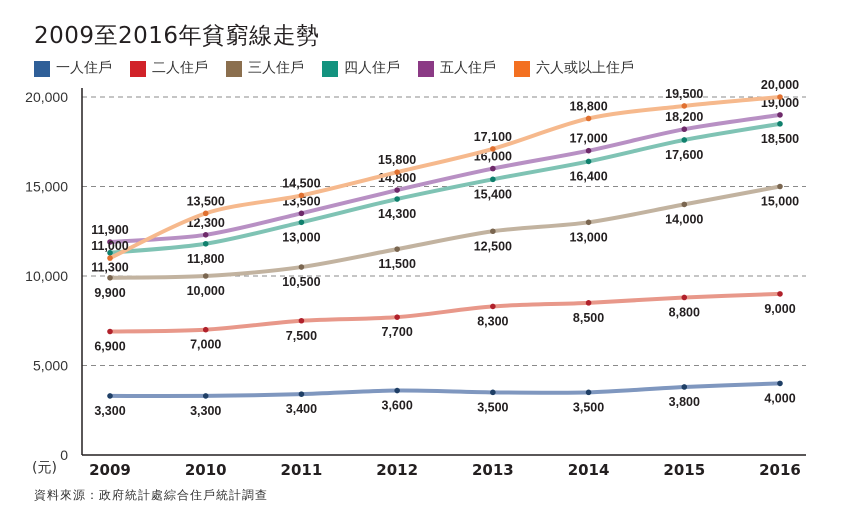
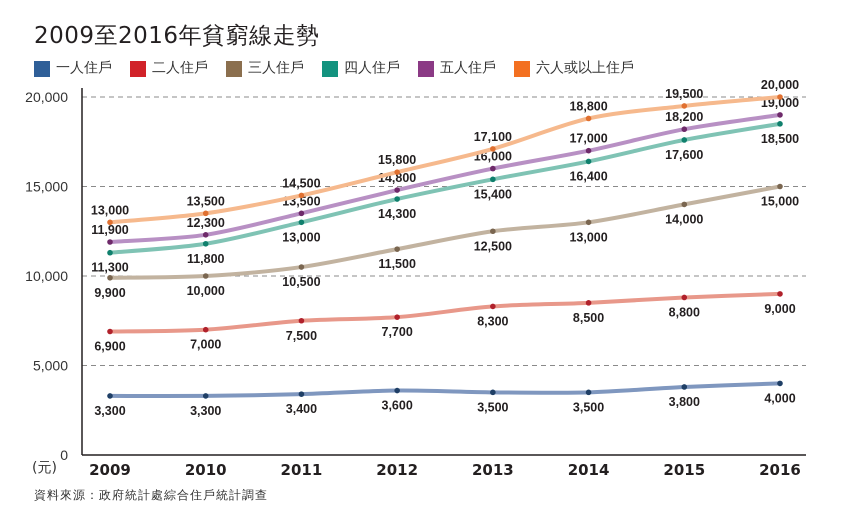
六人或以上住戶/2009: 11,000 -> 13,000
